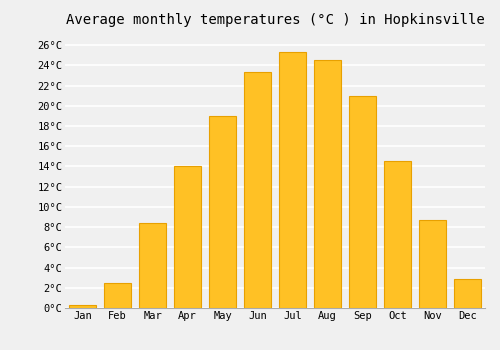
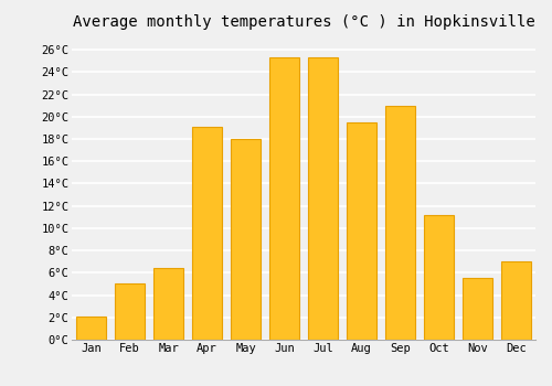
Jan: 0.3°C -> 2.1°C
Feb: 2.5°C -> 5.0°C
Mar: 8.4°C -> 6.4°C
Apr: 14.0°C -> 19.1°C
May: 19.0°C -> 18.0°C
Jun: 23.3°C -> 25.3°C
Aug: 24.5°C -> 19.5°C
Oct: 14.5°C -> 11.2°C
Nov: 8.7°C -> 5.5°C
Dec: 2.9°C -> 7.0°C
